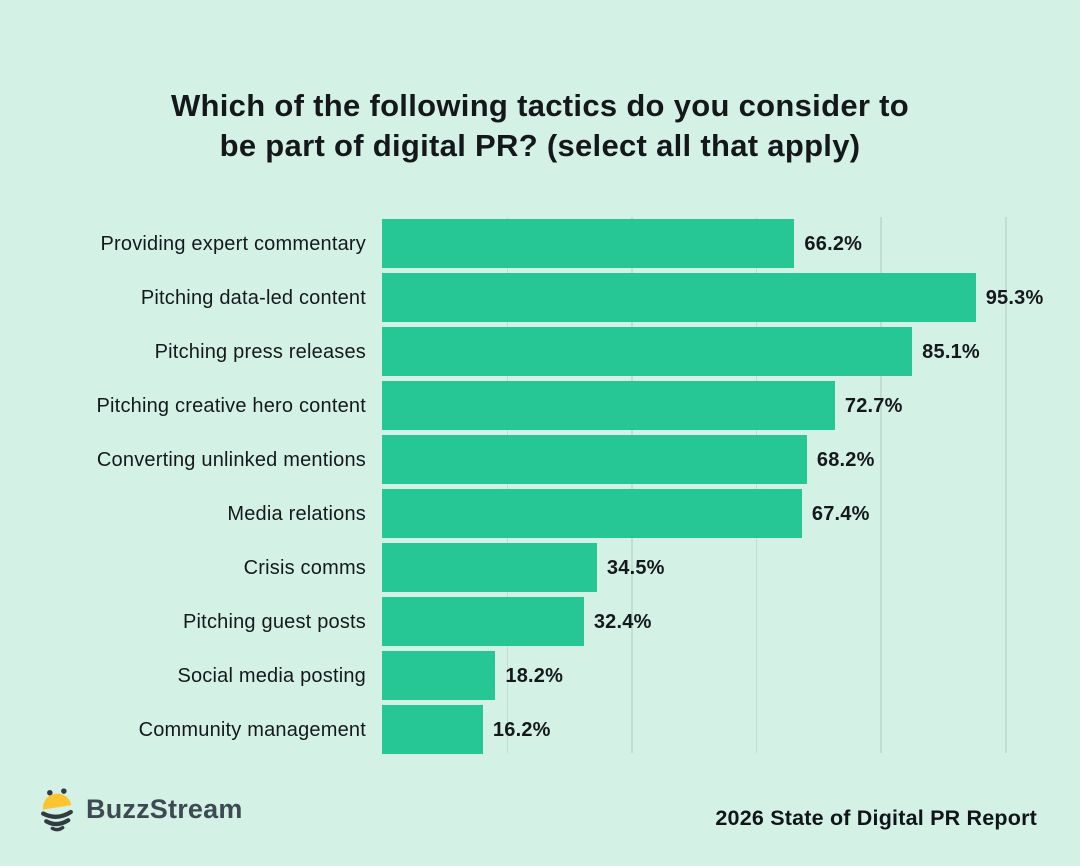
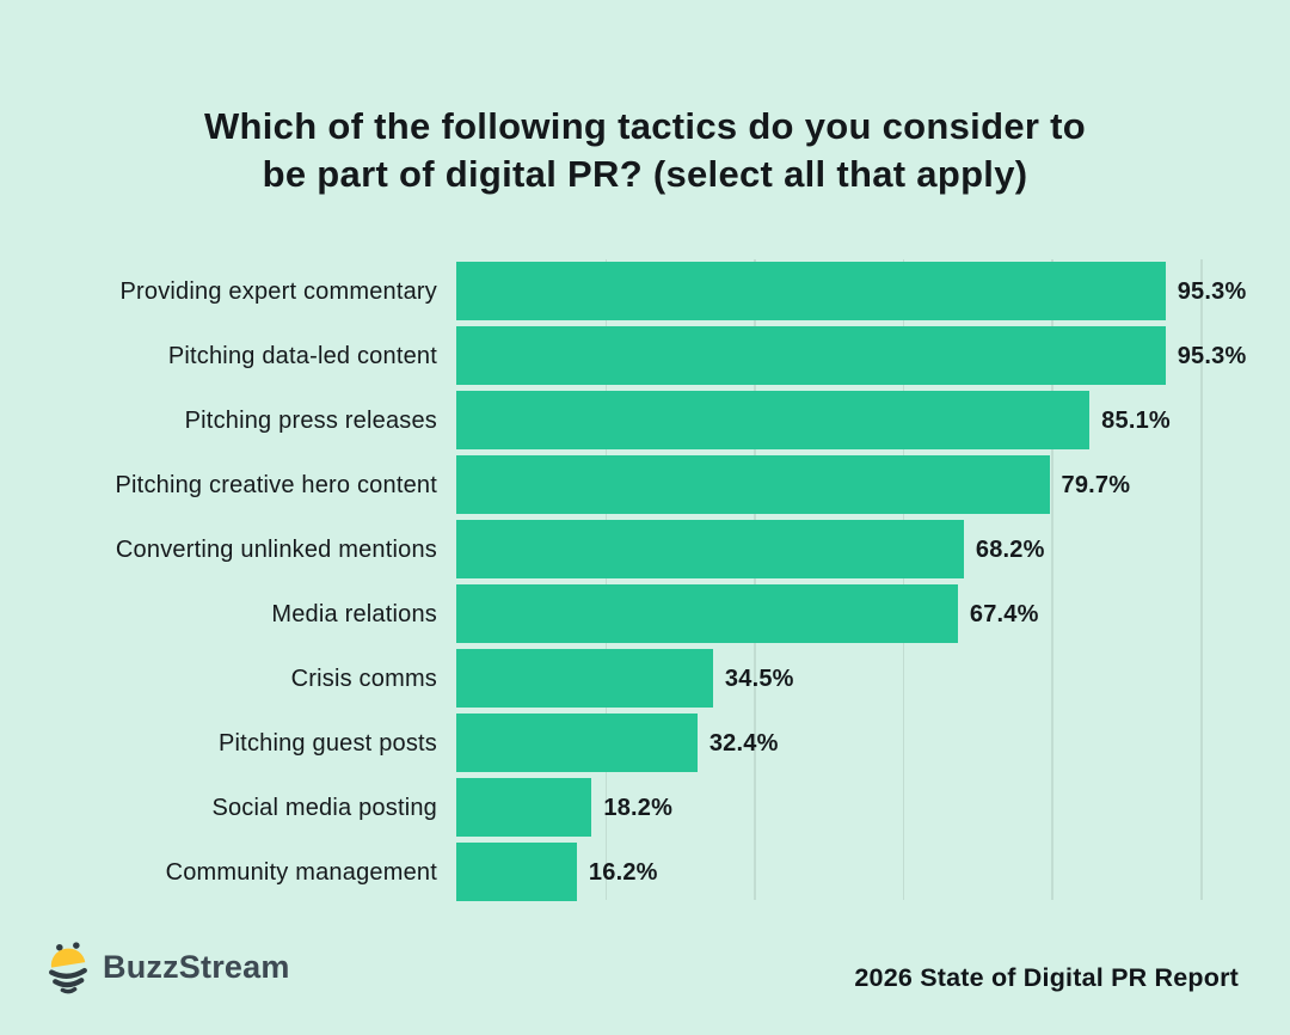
Providing expert commentary: 66.2% -> 95.3%
Pitching creative hero content: 72.7% -> 79.7%
